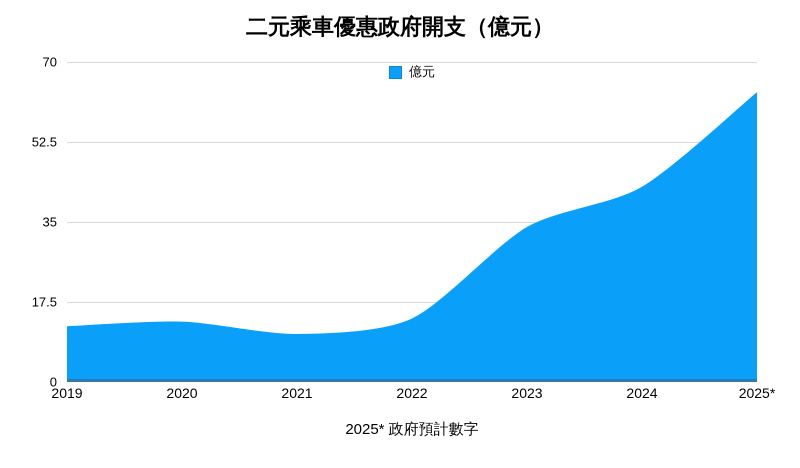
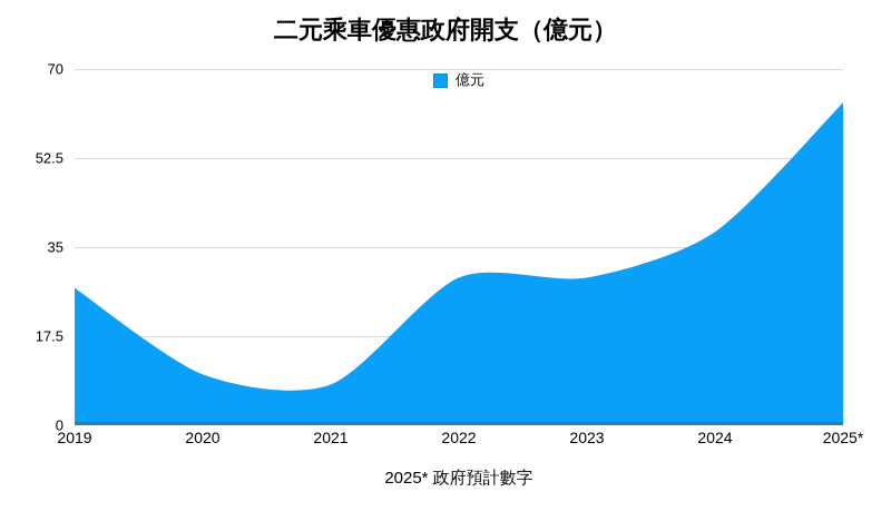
2019: 12 -> 27
2020: 13 -> 10
2021: 10 -> 8
2022: 14 -> 29
2023: 34 -> 29
2024: 43 -> 38
